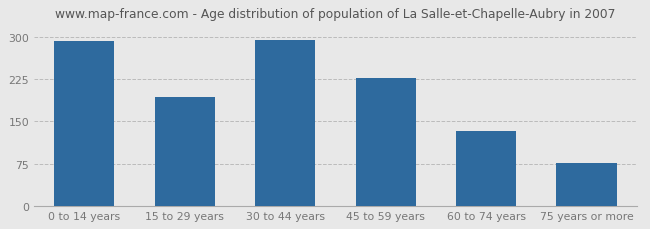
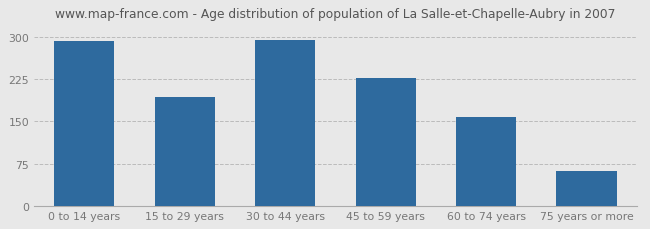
60 to 74 years: 133 -> 158
75 years or more: 76 -> 62
